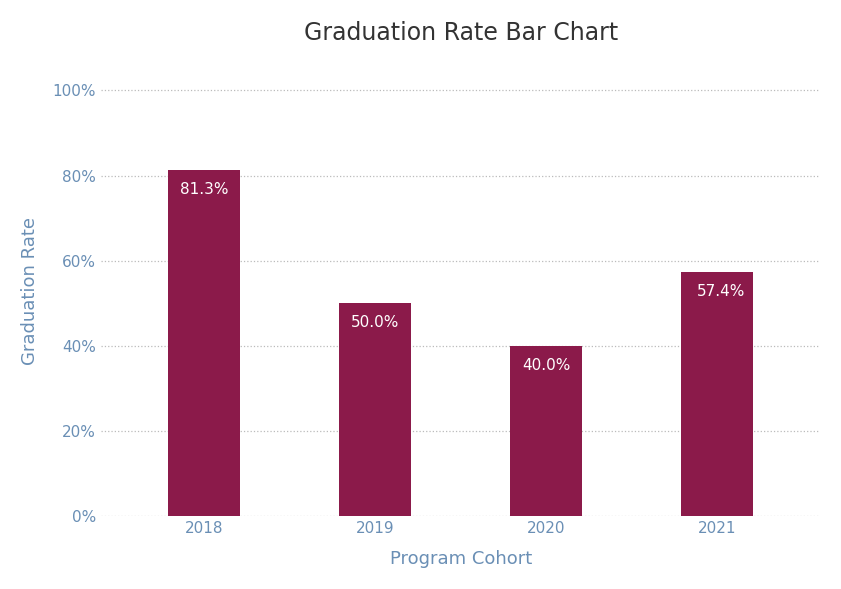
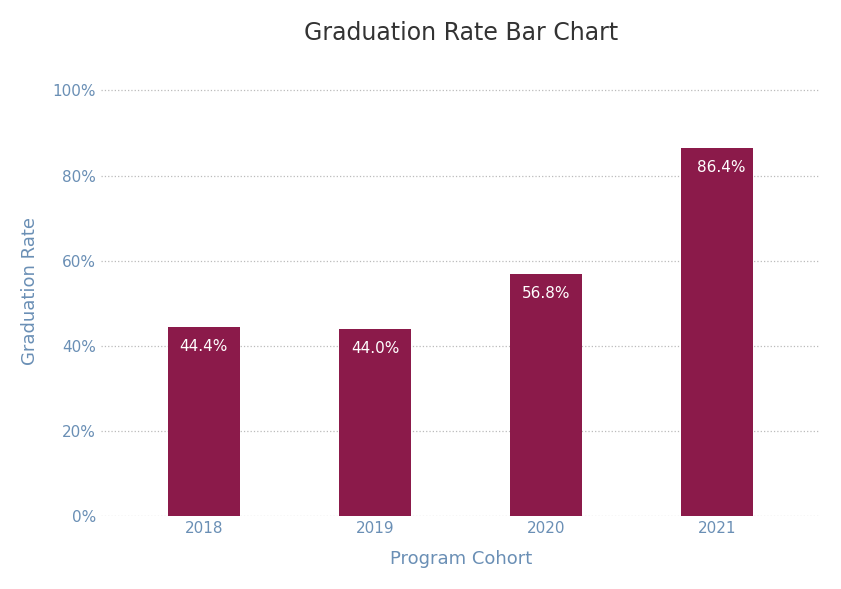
2018: 81.3% -> 44.4%
2019: 50.0% -> 44.0%
2020: 40.0% -> 56.8%
2021: 57.4% -> 86.4%
